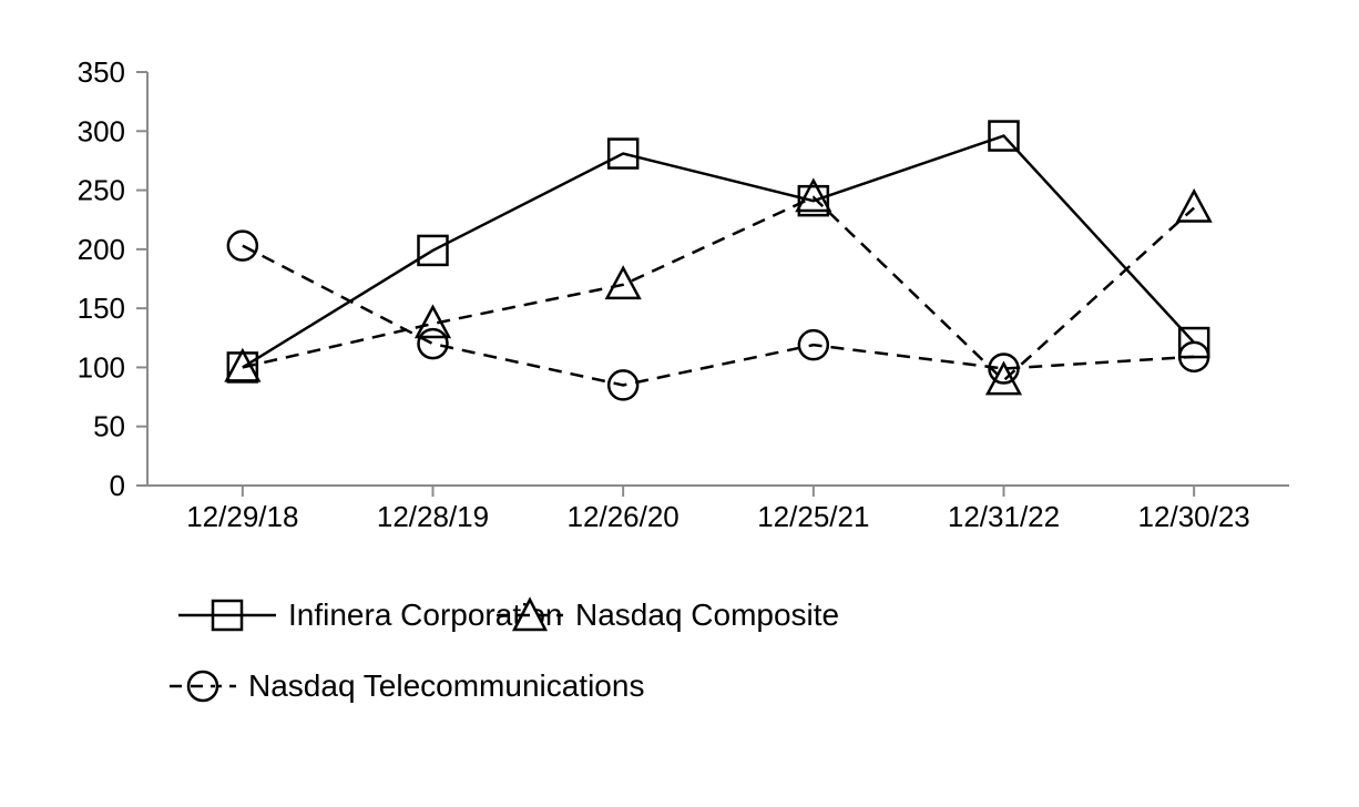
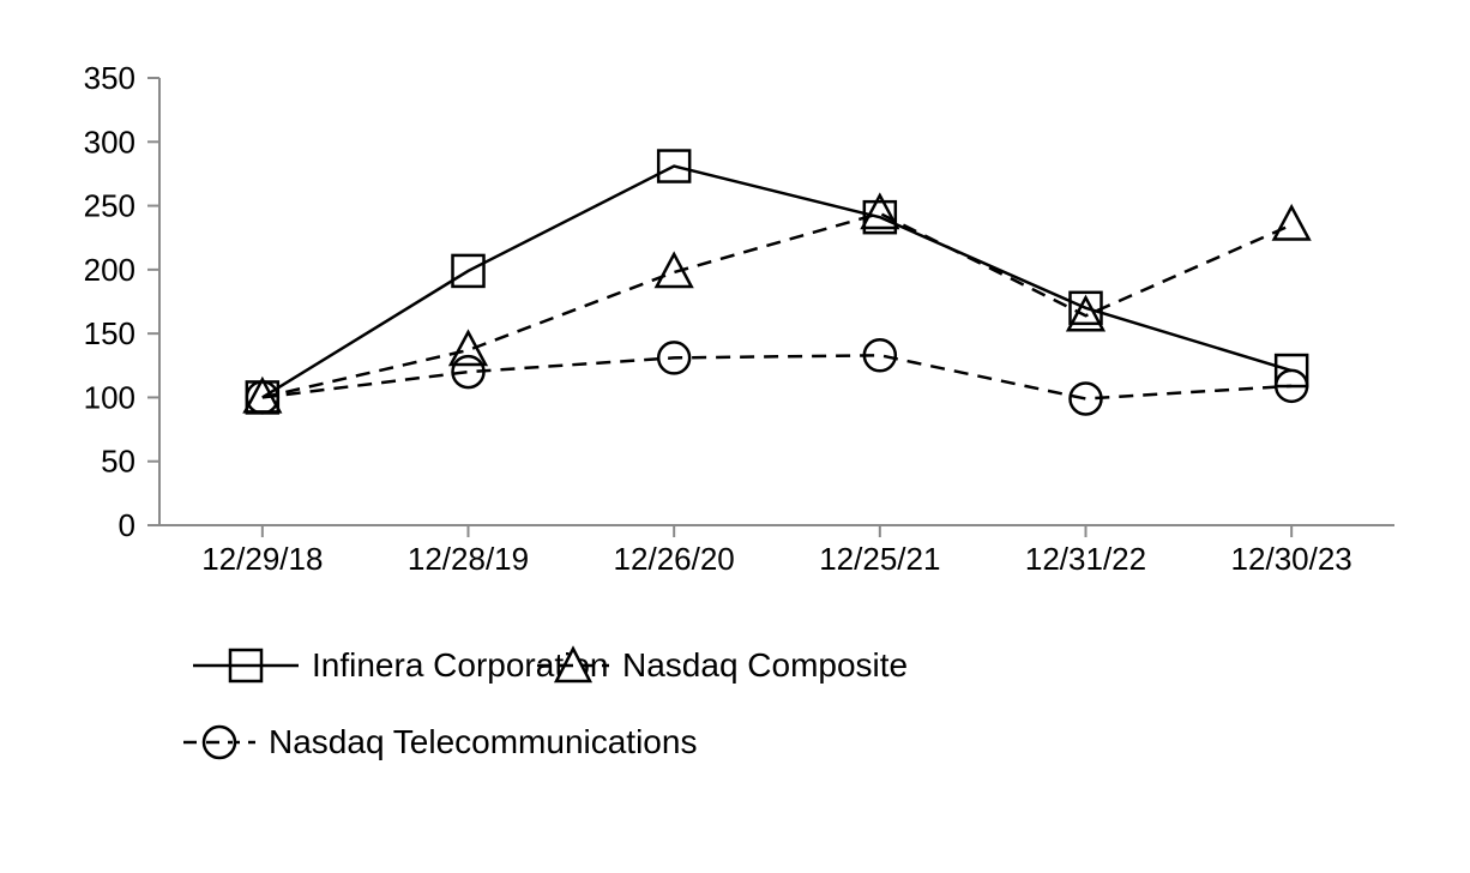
Nasdaq Telecommunications/12/29/18: 203 -> 100
Nasdaq Composite/12/26/20: 170 -> 198
Nasdaq Telecommunications/12/26/20: 85 -> 131
Nasdaq Telecommunications/12/25/21: 119 -> 133
Infinera Corporation/12/31/22: 296 -> 170
Nasdaq Composite/12/31/22: 89 -> 164
